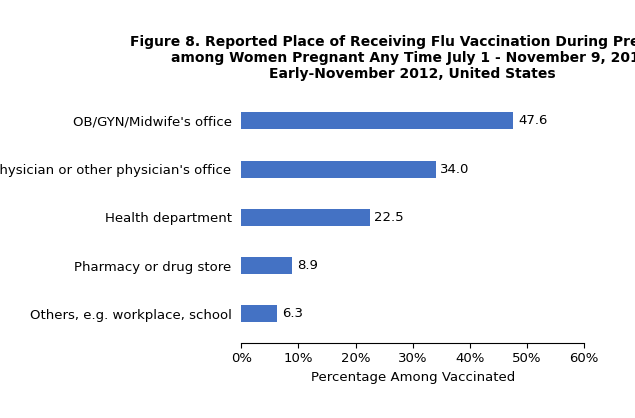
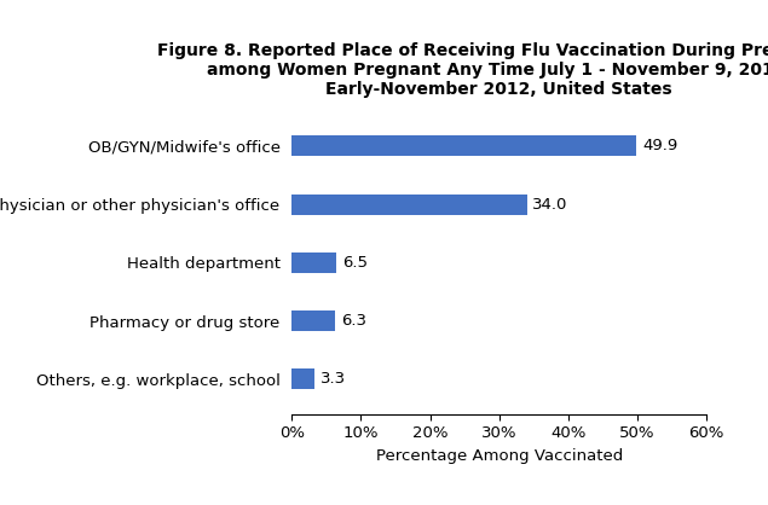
OB/GYN/Midwife's office: 47.6 -> 49.9
Health department: 22.5 -> 6.5
Pharmacy or drug store: 8.9 -> 6.3
Others, e.g. workplace, school: 6.3 -> 3.3
